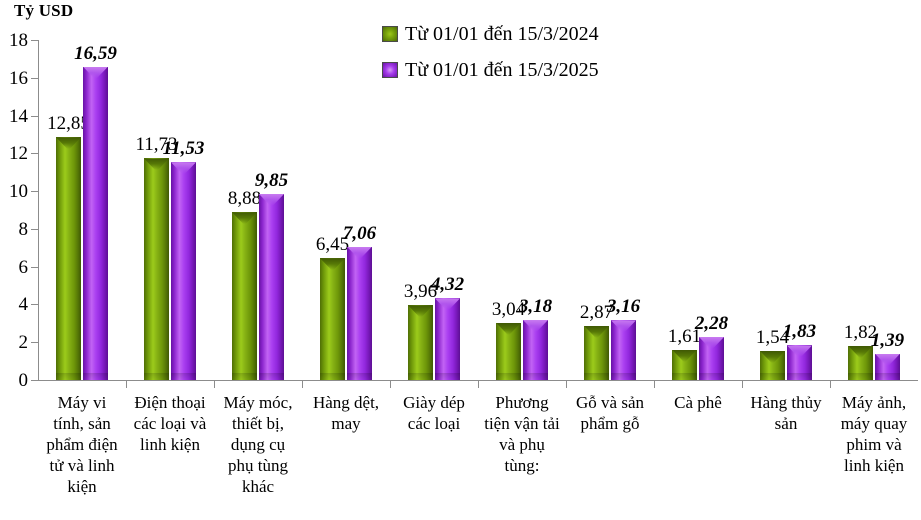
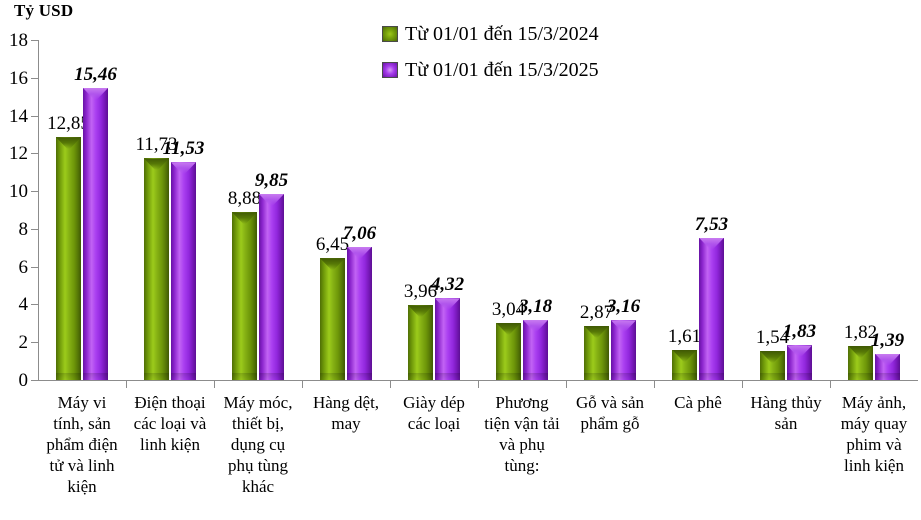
Từ 01/01 đến 15/3/2025/Máy vi tính, sản phẩm điện tử và linh kiện: 16,59 -> 15,46
Từ 01/01 đến 15/3/2025/Cà phê: 2,28 -> 7,53
